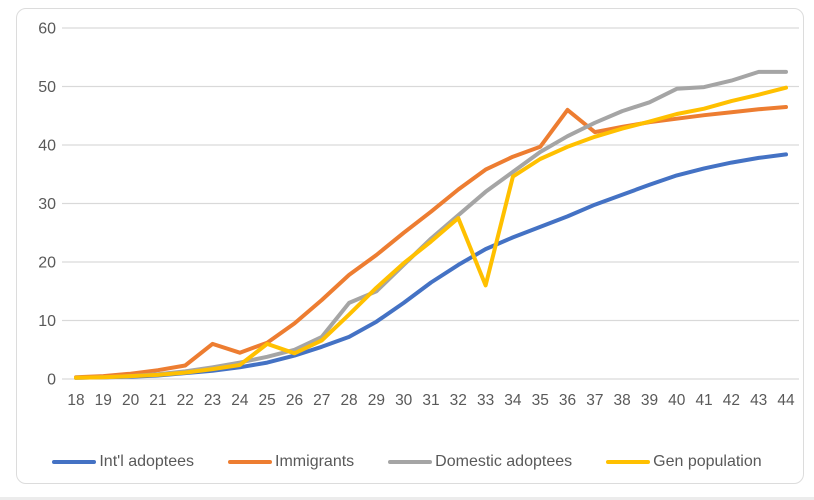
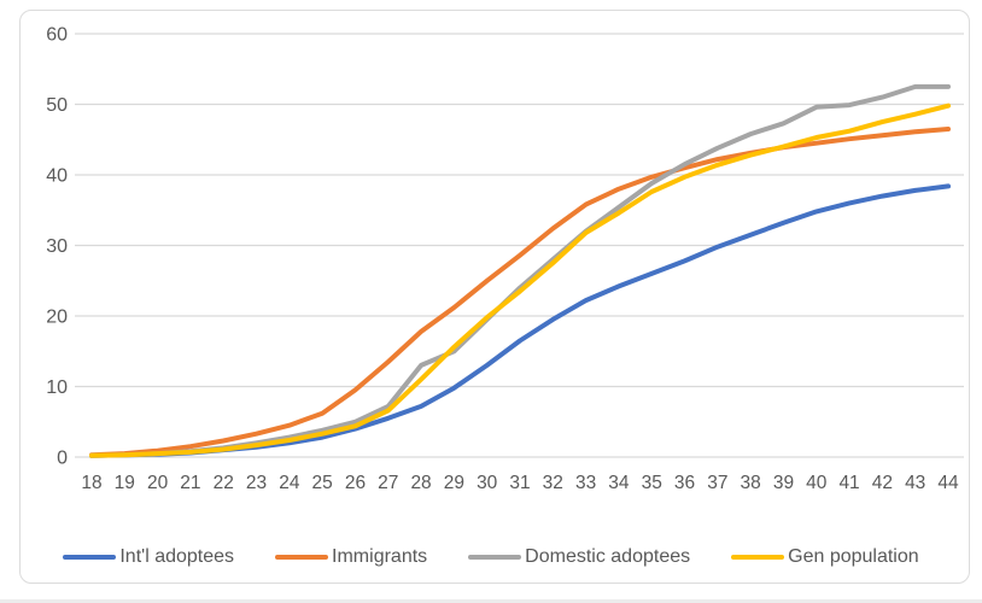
Immigrants/23: 6 -> 3
Gen population/25: 6 -> 3
Gen population/33: 16 -> 32
Immigrants/36: 46 -> 41
